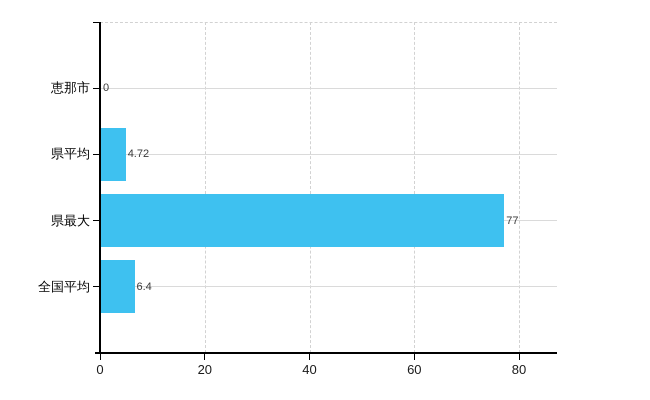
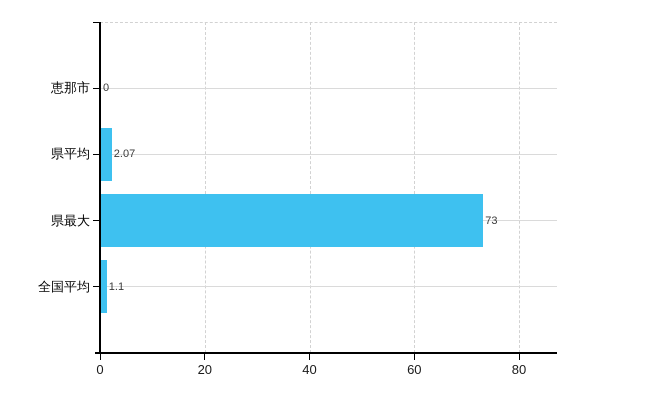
県平均: 4.72 -> 2.07
県最大: 77 -> 73
全国平均: 6.4 -> 1.1
